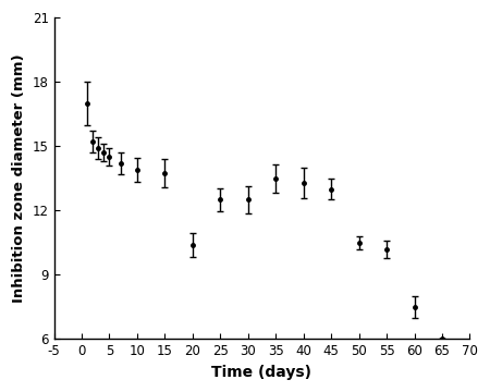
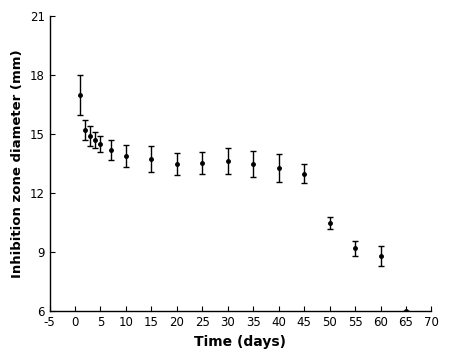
20: 10.4 -> 13.5
25: 12.5 -> 13.6
30: 12.5 -> 13.7
55: 10.2 -> 9.2
60: 7.5 -> 8.8
